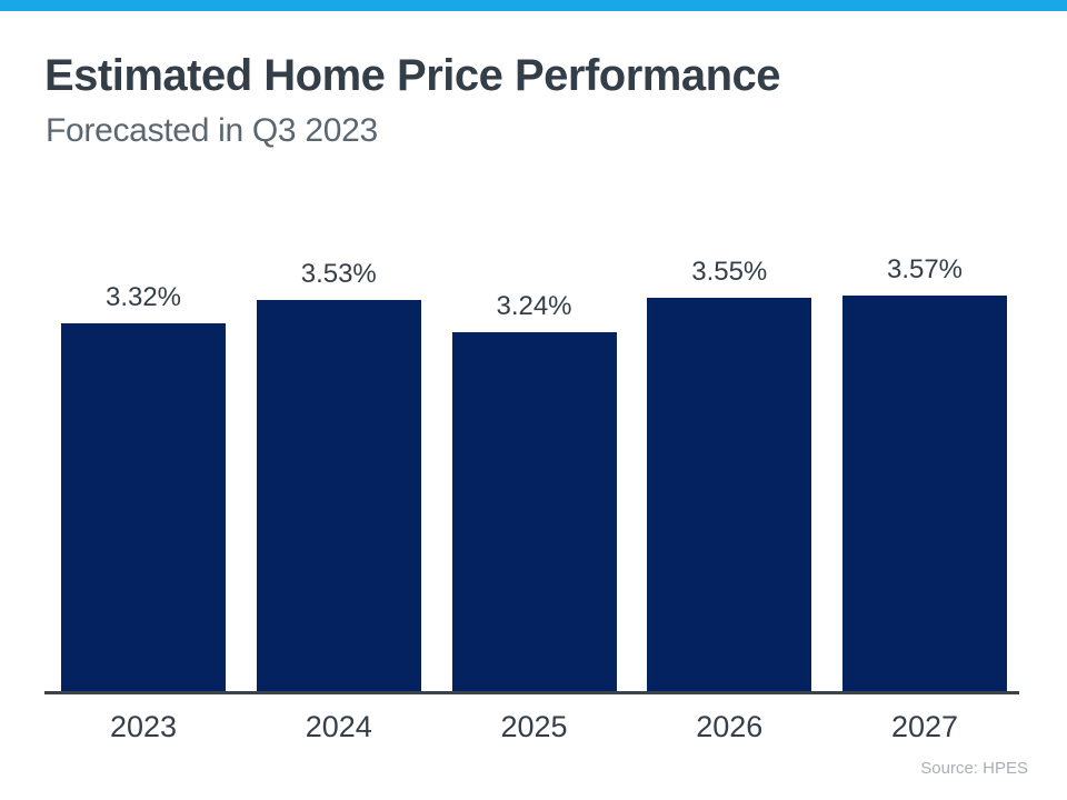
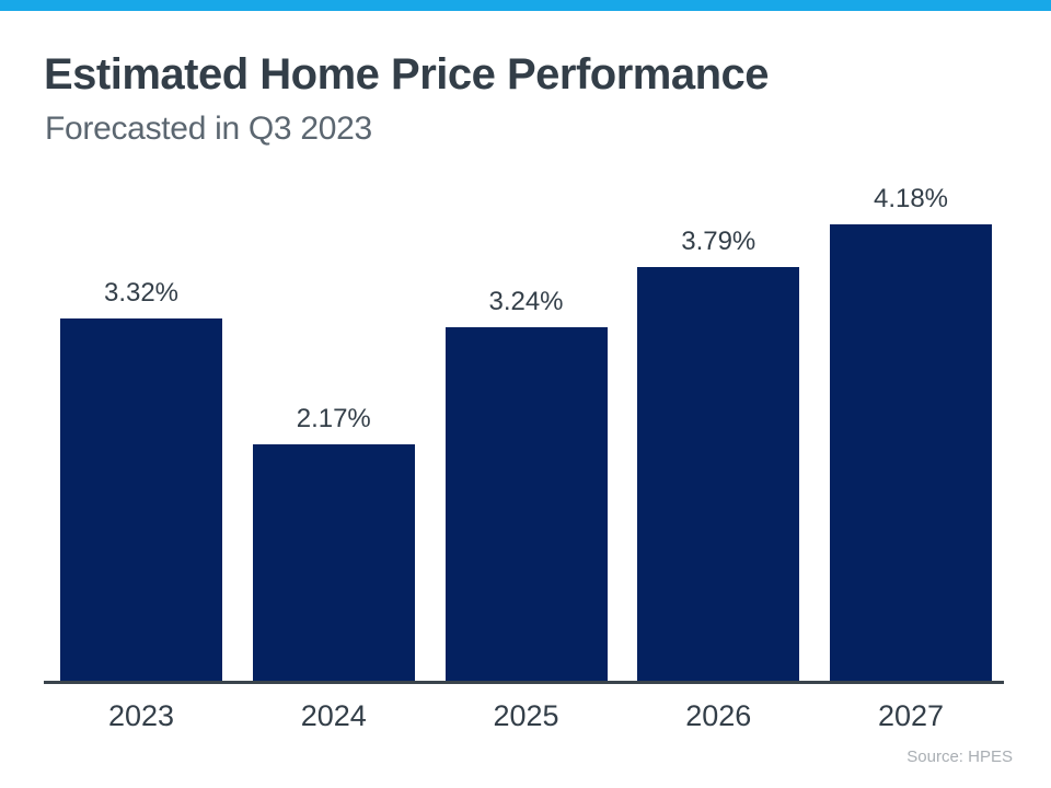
2024: 3.53% -> 2.17%
2026: 3.55% -> 3.79%
2027: 3.57% -> 4.18%
